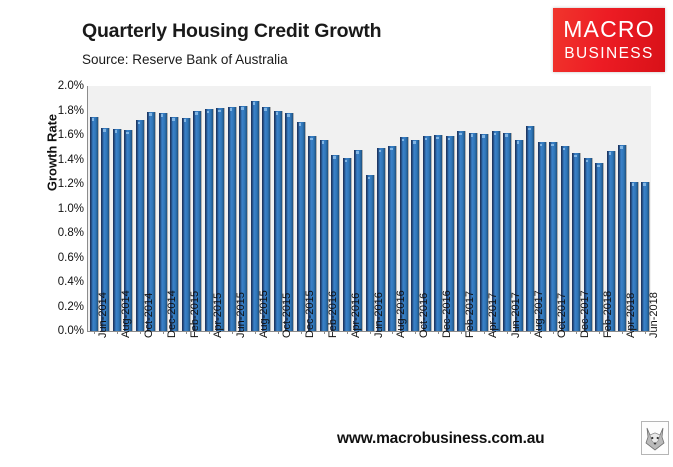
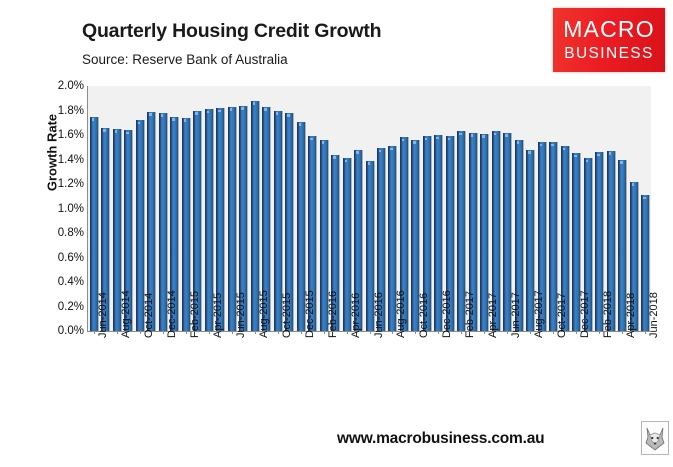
Jun-2016: 1.27% -> 1.39%
Aug-2017: 1.67% -> 1.48%
Feb-2018: 1.37% -> 1.46%
Apr-2018: 1.52% -> 1.40%
Jun-2018: 1.22% -> 1.11%
